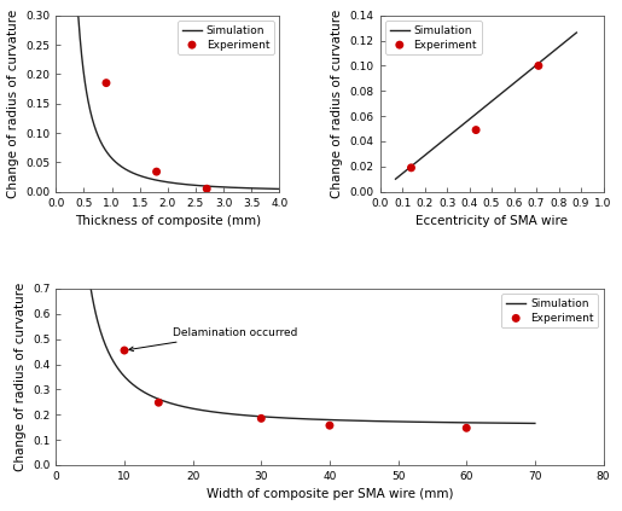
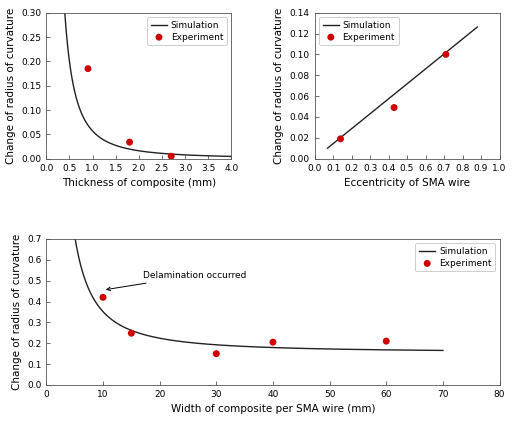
Experiment/10: 0.455 -> 0.420
Experiment/30: 0.185 -> 0.150
Experiment/40: 0.157 -> 0.205
Experiment/60: 0.147 -> 0.210
